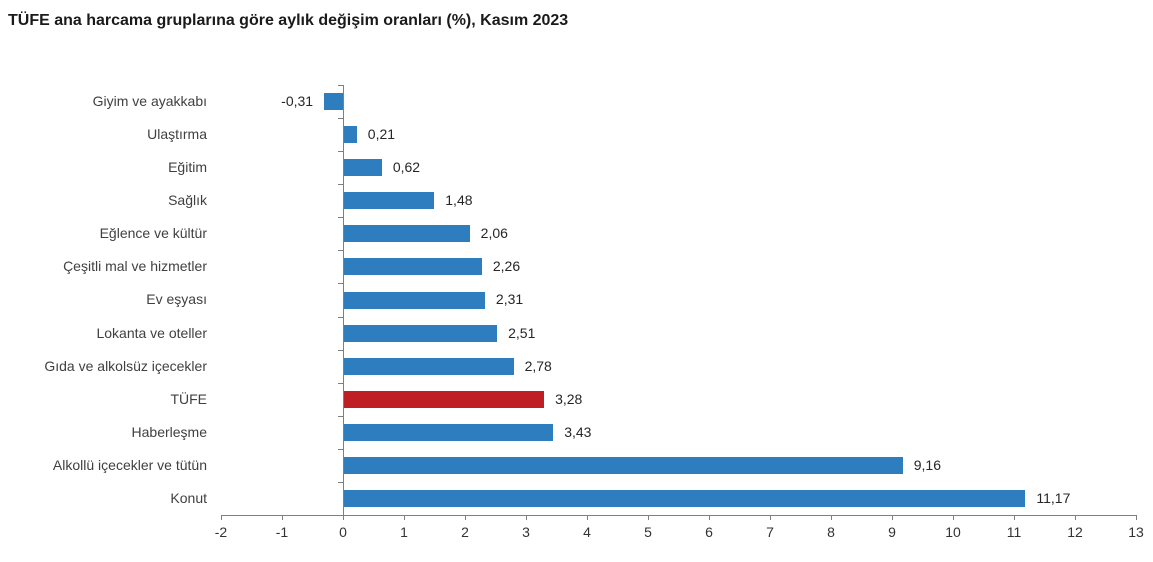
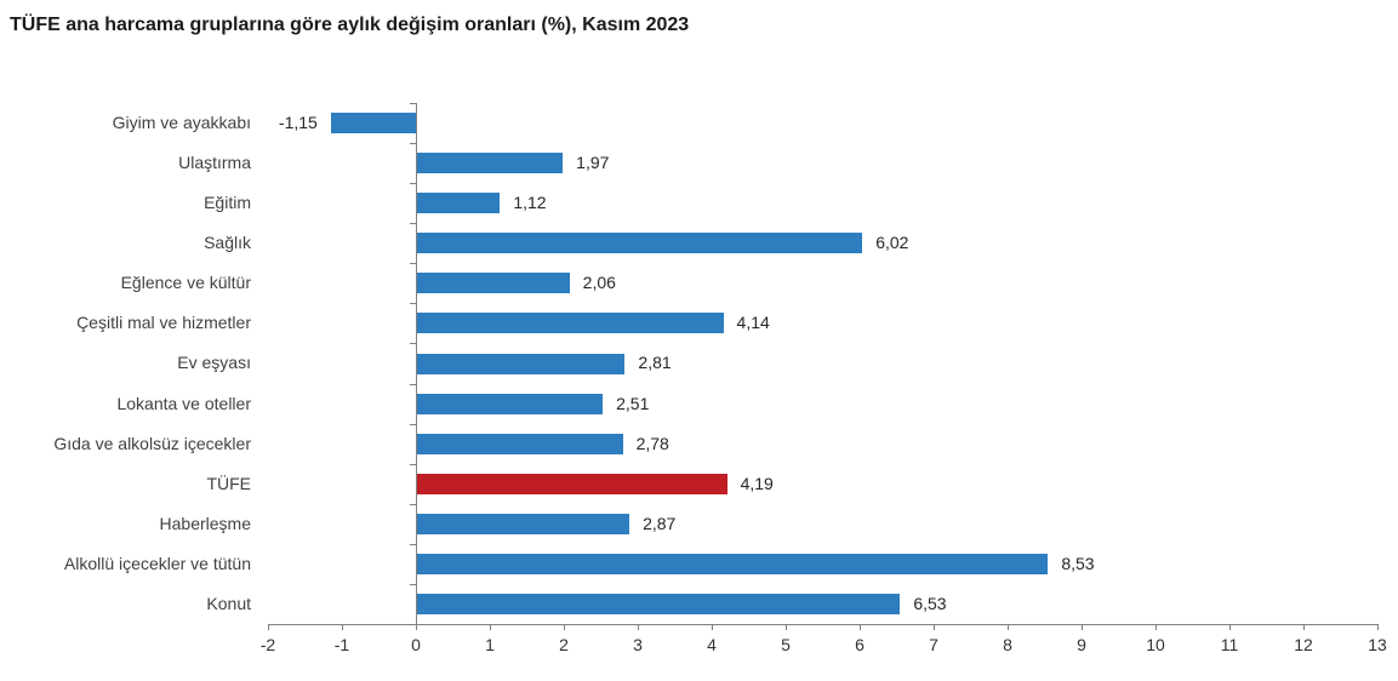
Giyim ve ayakkabı: -0,31 -> -1,15
Ulaştırma: 0,21 -> 1,97
Eğitim: 0,62 -> 1,12
Sağlık: 1,48 -> 6,02
Çeşitli mal ve hizmetler: 2,26 -> 4,14
Ev eşyası: 2,31 -> 2,81
TÜFE: 3,28 -> 4,19
Haberleşme: 3,43 -> 2,87
Alkollü içecekler ve tütün: 9,16 -> 8,53
Konut: 11,17 -> 6,53
